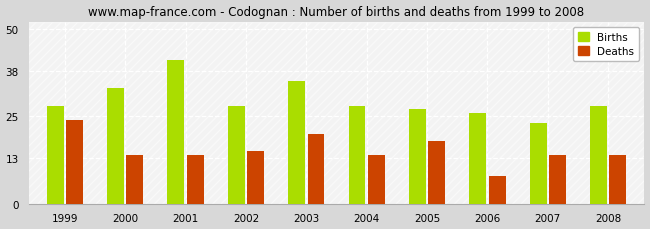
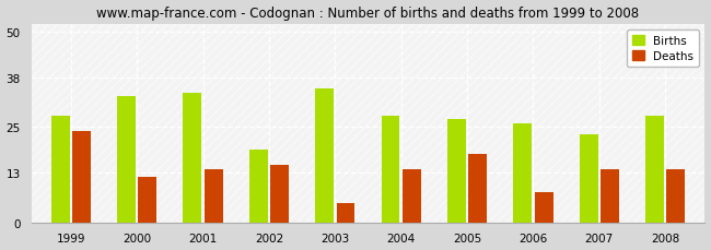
Deaths/2000: 14 -> 12
Births/2001: 41 -> 34
Births/2002: 28 -> 19
Deaths/2003: 20 -> 5
